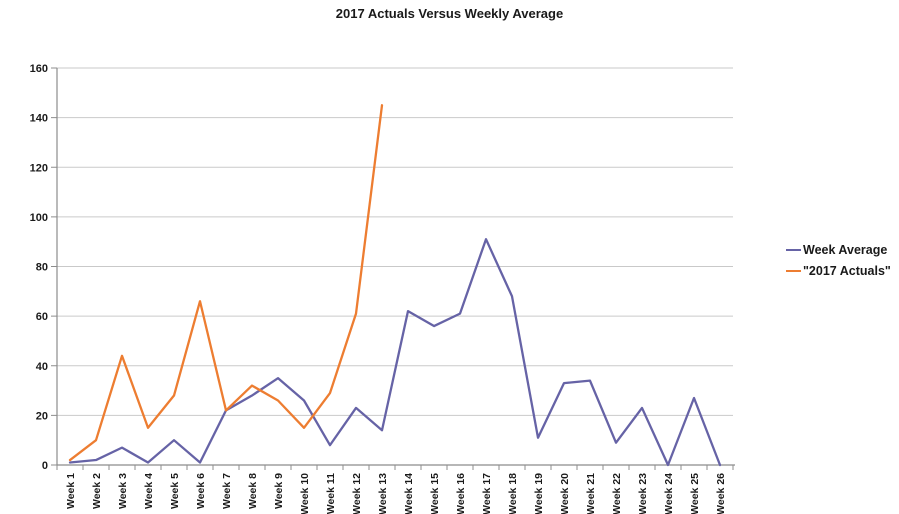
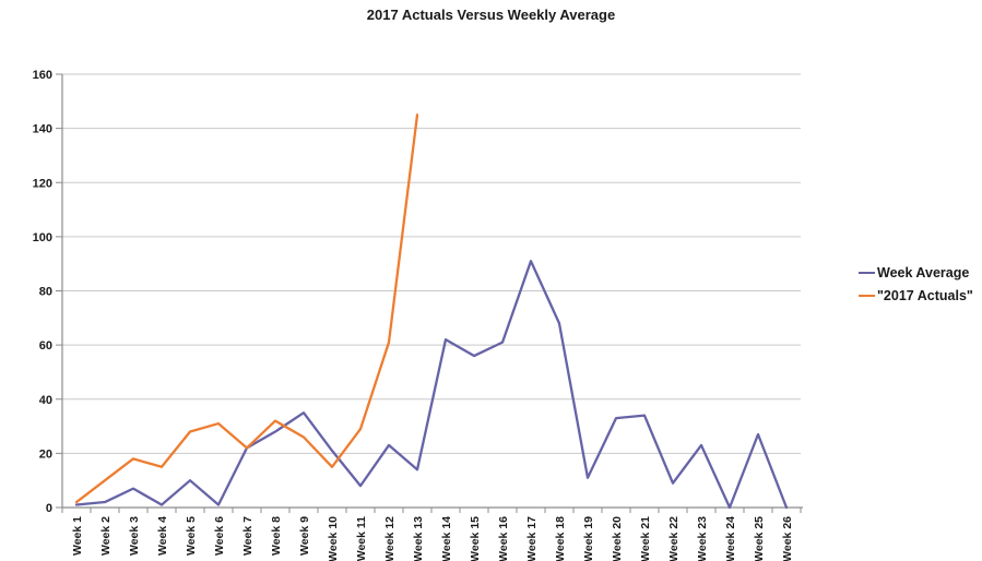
"2017 Actuals"/Week 3: 44 -> 18
"2017 Actuals"/Week 6: 66 -> 31
Week Average/Week 10: 26 -> 21
